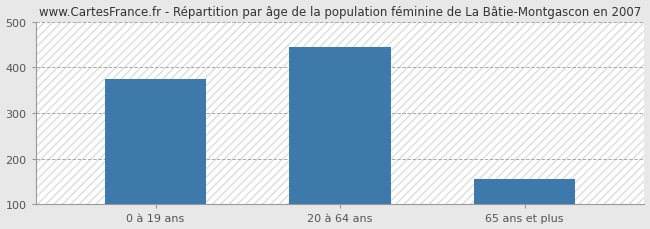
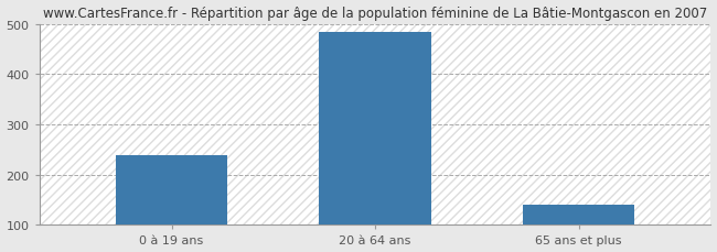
0 à 19 ans: 375 -> 238
20 à 64 ans: 445 -> 484
65 ans et plus: 155 -> 140
